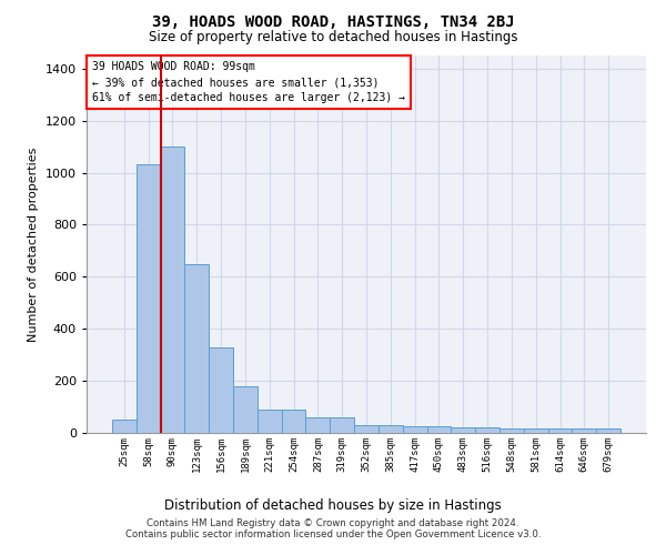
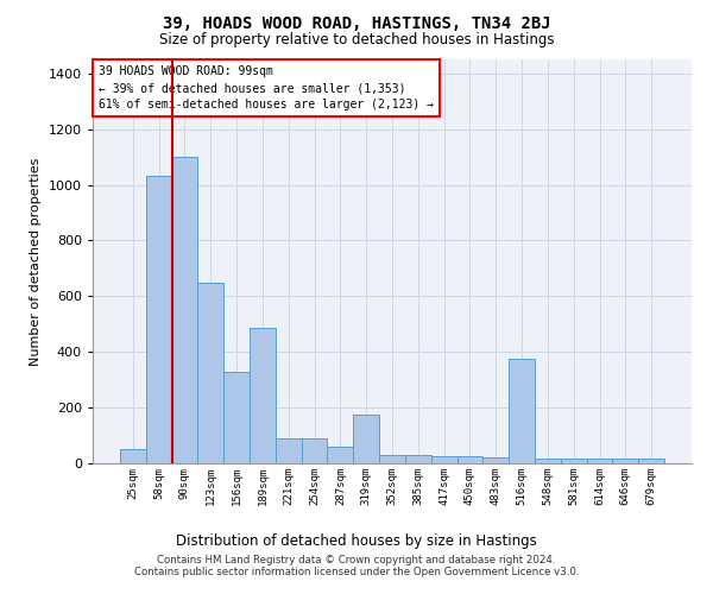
189sqm: 180 -> 485
319sqm: 60 -> 175
516sqm: 20 -> 375
